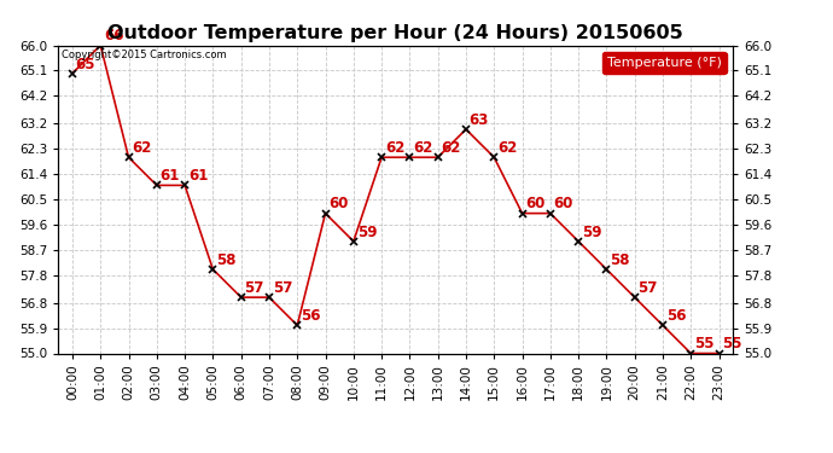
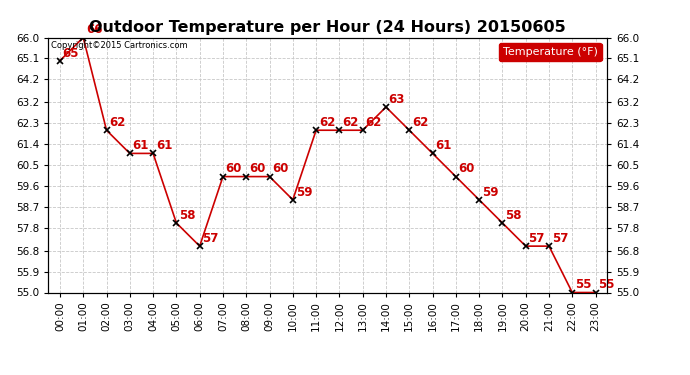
07:00: 57 -> 60
08:00: 56 -> 60
16:00: 60 -> 61
21:00: 56 -> 57
